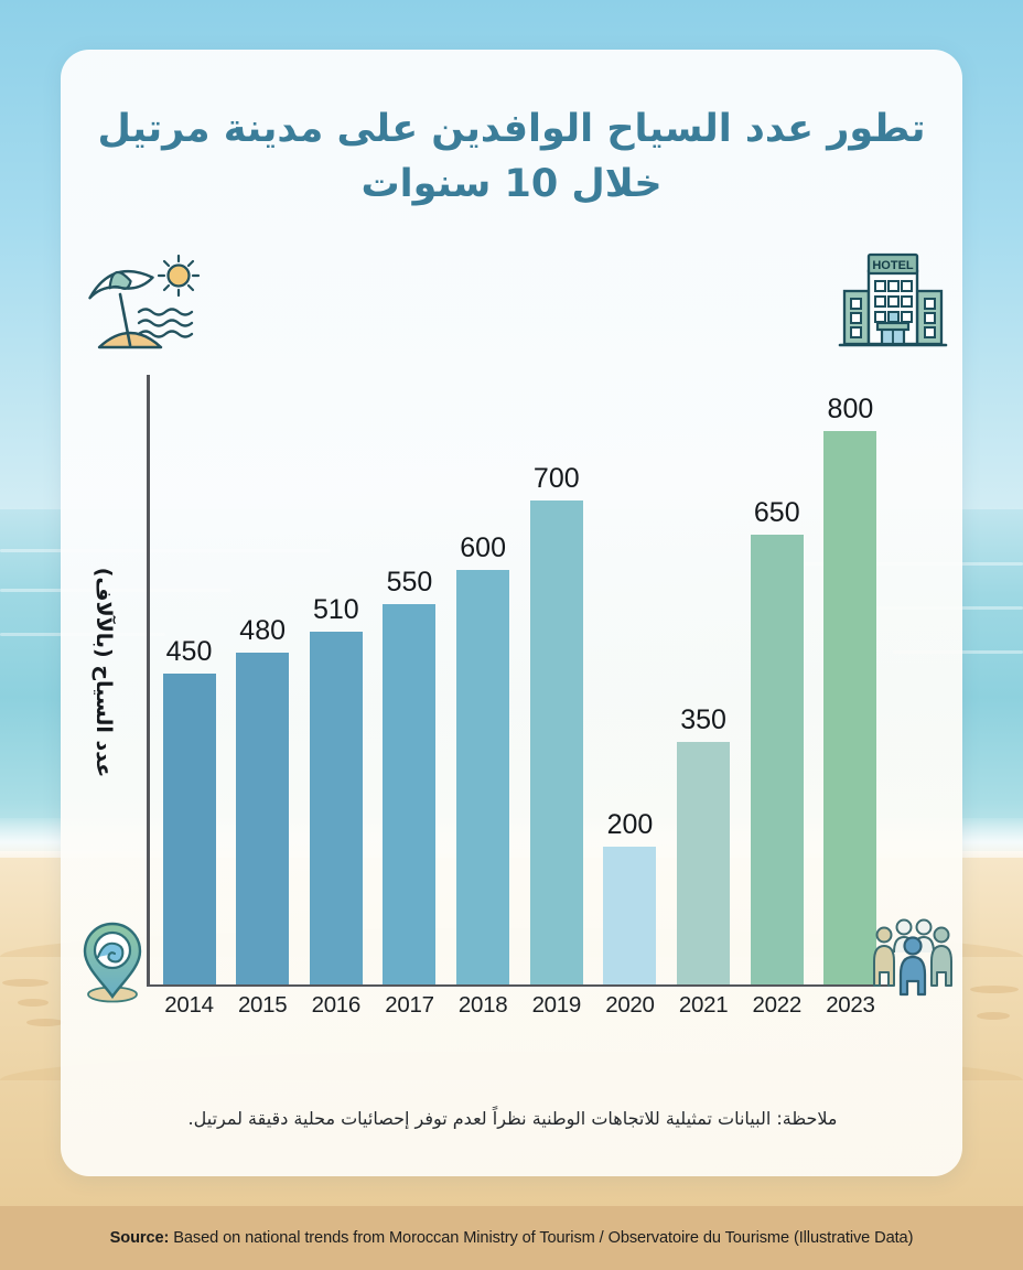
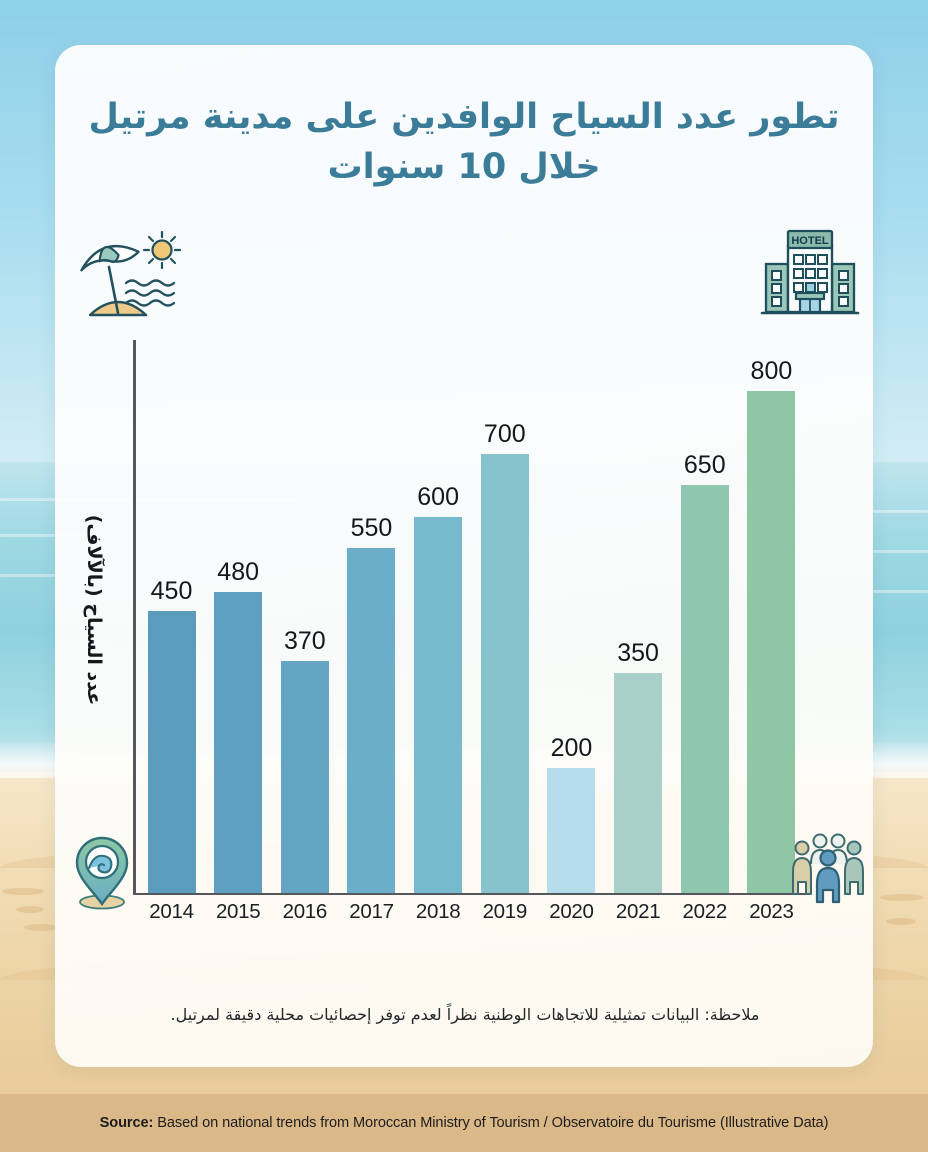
2016: 510 -> 370
